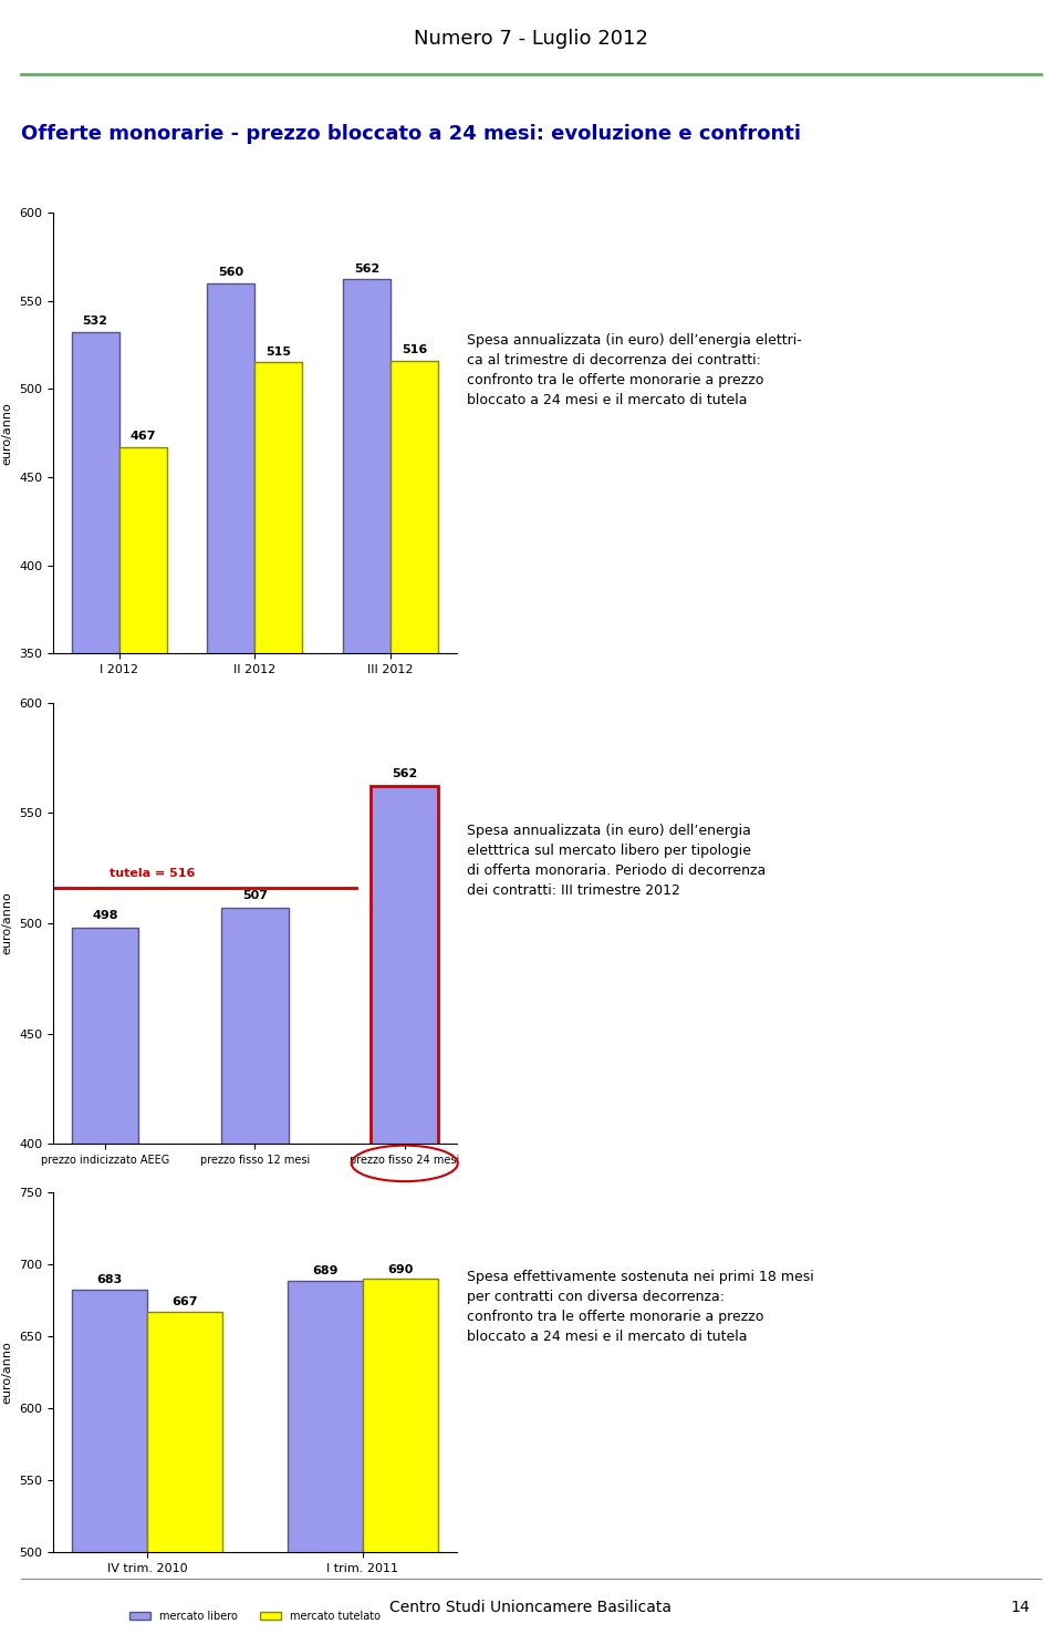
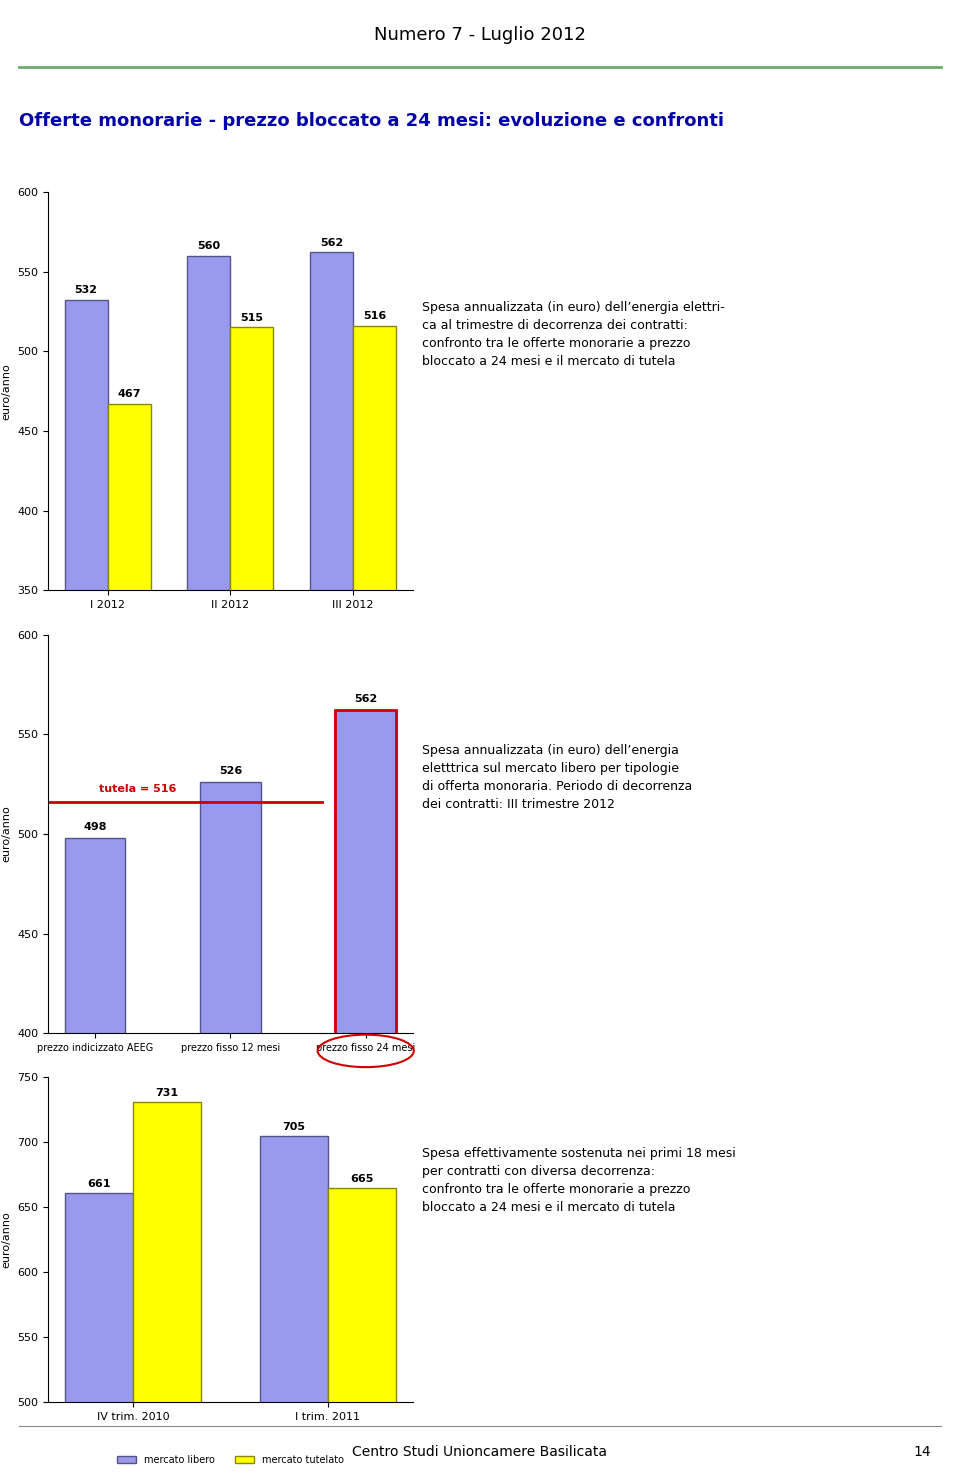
prezzo fisso 12 mesi: 507 -> 526
mercato libero/IV trim. 2010: 683 -> 661
mercato tutelato/IV trim. 2010: 667 -> 731
mercato libero/I trim. 2011: 689 -> 705
mercato tutelato/I trim. 2011: 690 -> 665
